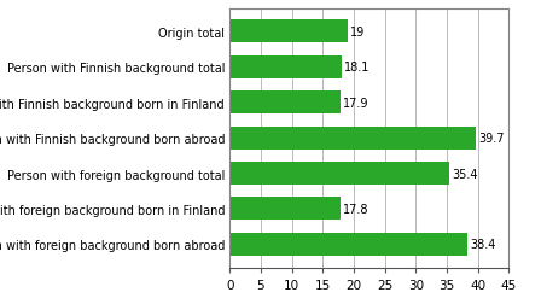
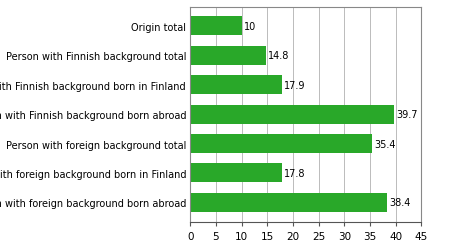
Origin total: 19 -> 10
Person with Finnish background total: 18.1 -> 14.8
